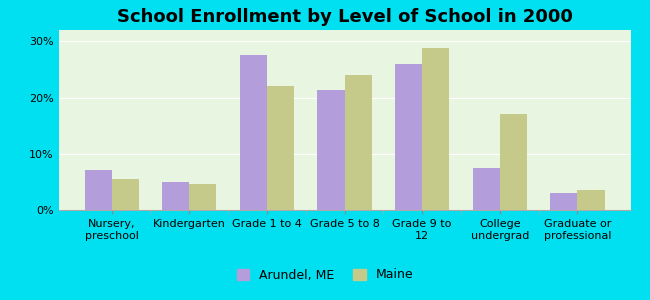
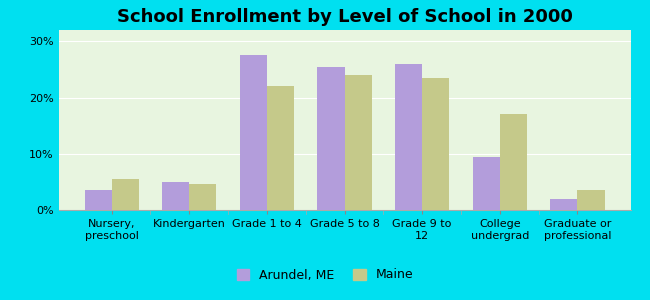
Arundel, ME/Nursery, preschool: 7.2% -> 3.5%
Arundel, ME/Grade 5 to 8: 21.4% -> 25.5%
Maine/Grade 9 to 12: 28.8% -> 23.5%
Arundel, ME/College undergrad: 7.4% -> 9.5%
Arundel, ME/Graduate or professional: 3.0% -> 2.0%
